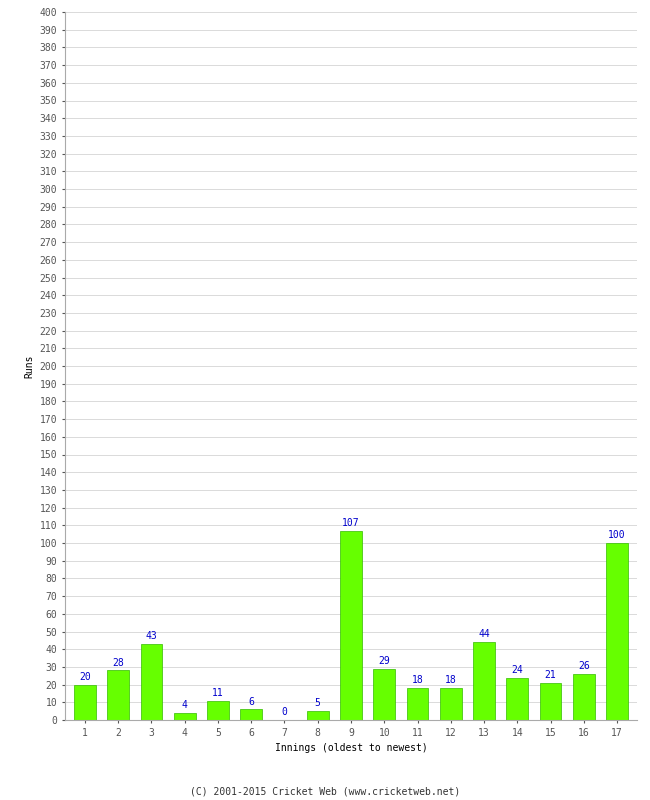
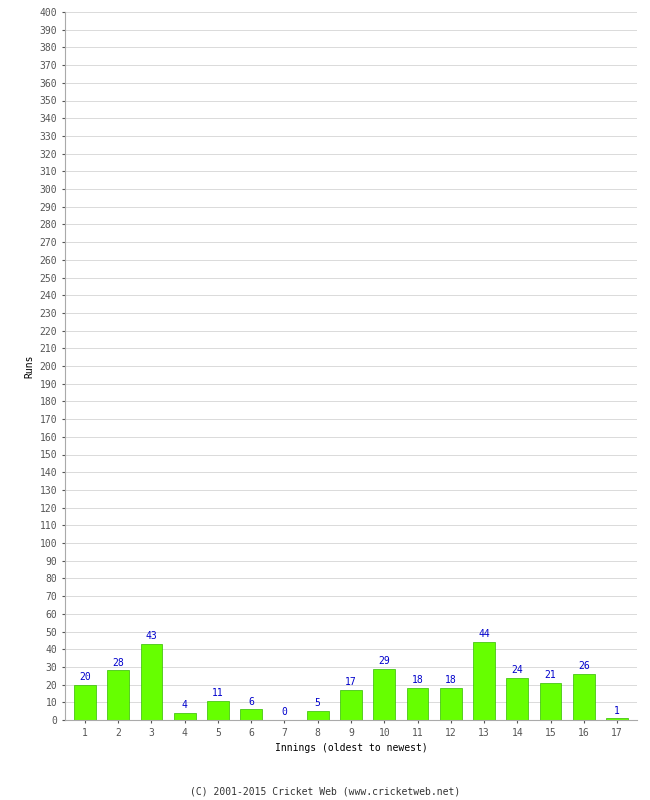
9: 107 -> 17
17: 100 -> 1
